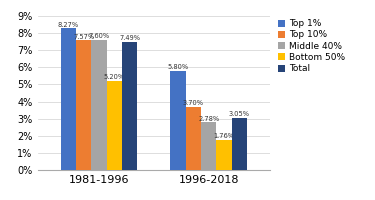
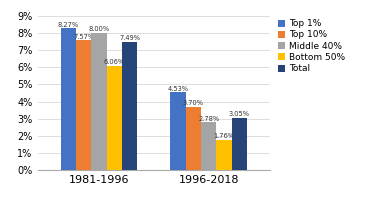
Middle 40%/1981-1996: 7.6% -> 8.0%
Bottom 50%/1981-1996: 5.2% -> 6.1%
Top 1%/1996-2018: 5.8% -> 4.5%
